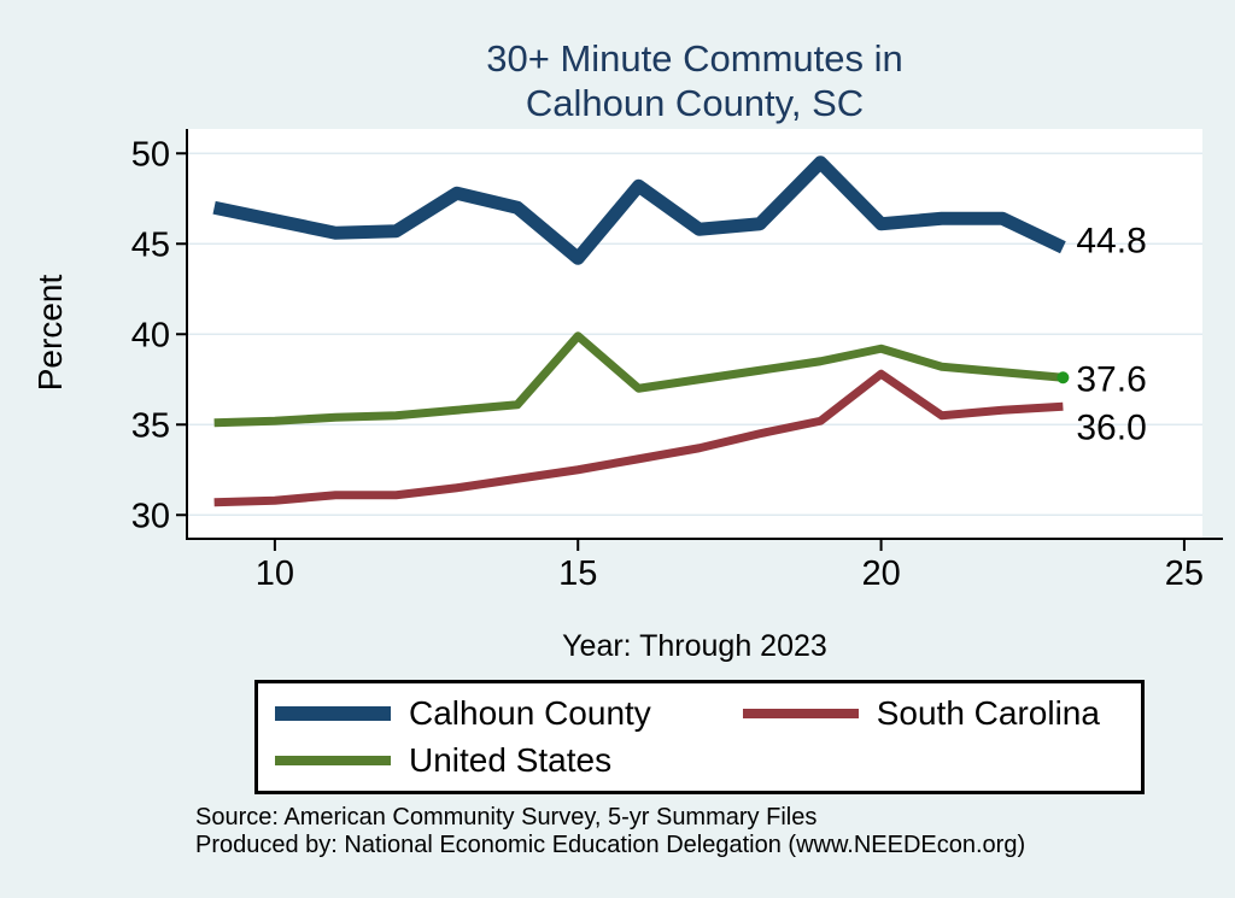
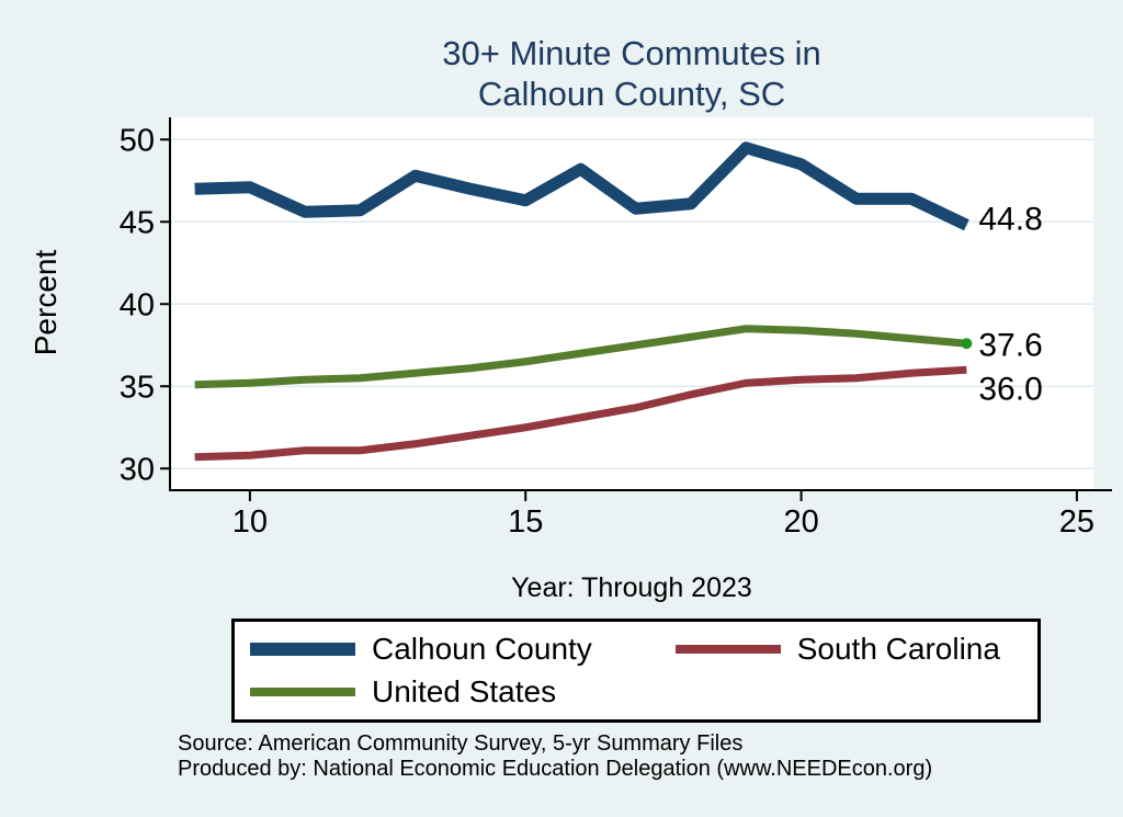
Calhoun County/10: 46.3 -> 47.1
Calhoun County/15: 44.2 -> 46.3
United States/15: 39.9 -> 36.5
Calhoun County/20: 46.1 -> 48.5
South Carolina/20: 37.8 -> 35.4
United States/20: 39.2 -> 38.4
